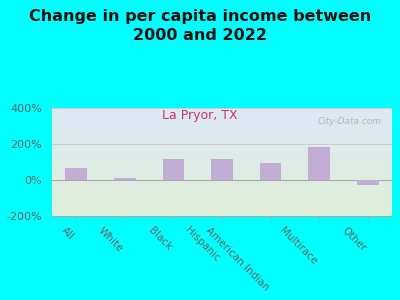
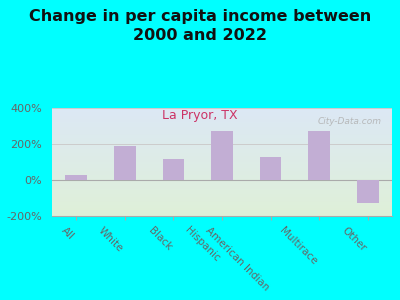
All: 60% -> 30%
White: 10% -> 190%
Hispanic: 120% -> 270%
American Indian: 100% -> 130%
Multirace: 180% -> 270%
Other: -30% -> -130%
